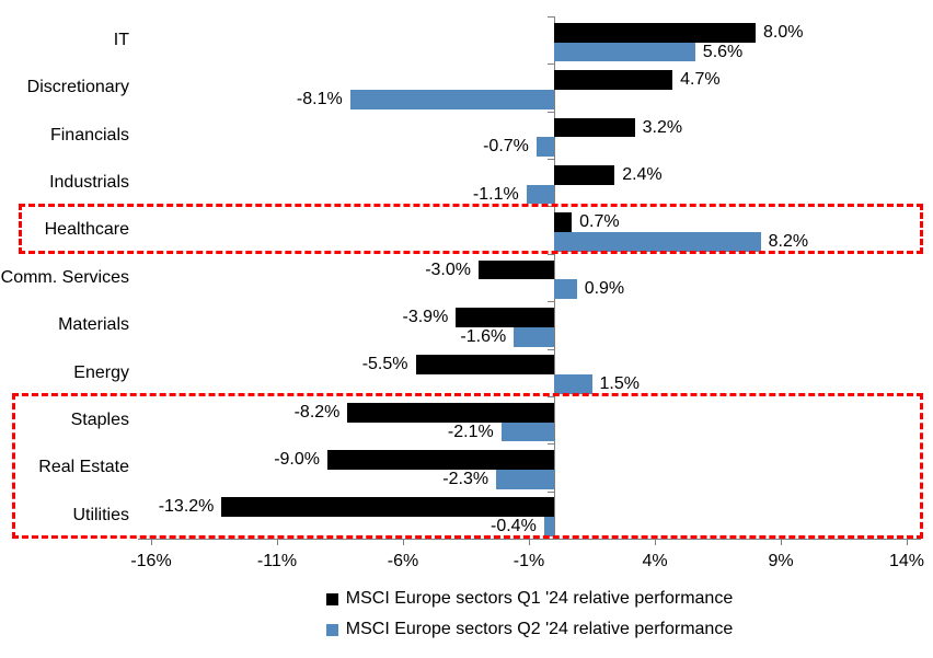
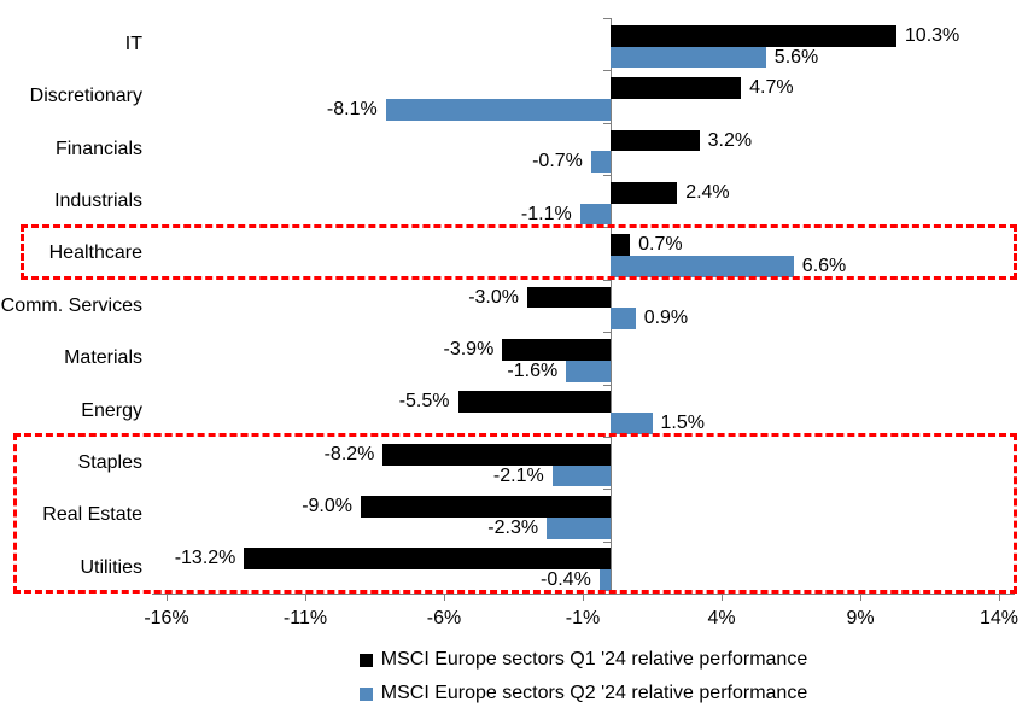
MSCI Europe sectors Q1 '24 relative performance/IT: 8.0% -> 10.3%
MSCI Europe sectors Q2 '24 relative performance/Healthcare: 8.2% -> 6.6%
